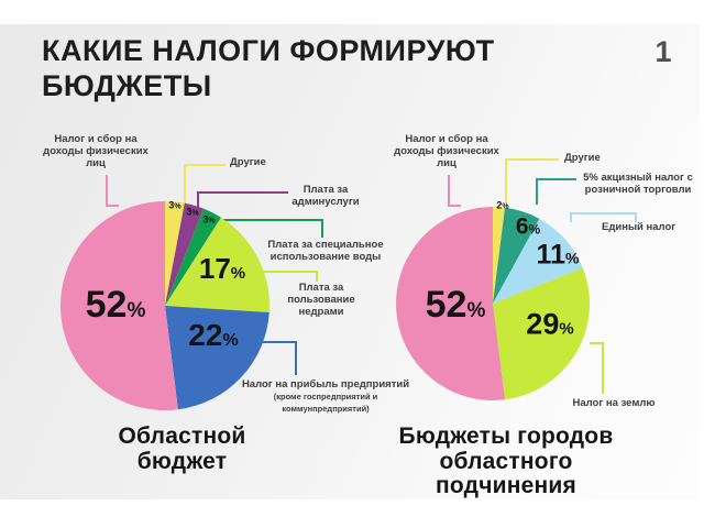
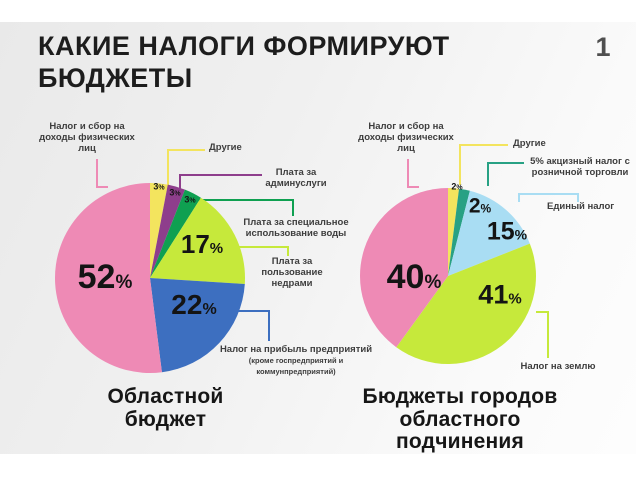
Бюджеты городов областного подчинения/5% акцизный налог с розничной торговли: 6 -> 2
Бюджеты городов областного подчинения/Единый налог: 11 -> 15
Бюджеты городов областного подчинения/Налог на землю: 29 -> 41
Бюджеты городов областного подчинения/Налог и сбор на доходы физических лиц: 52 -> 40
